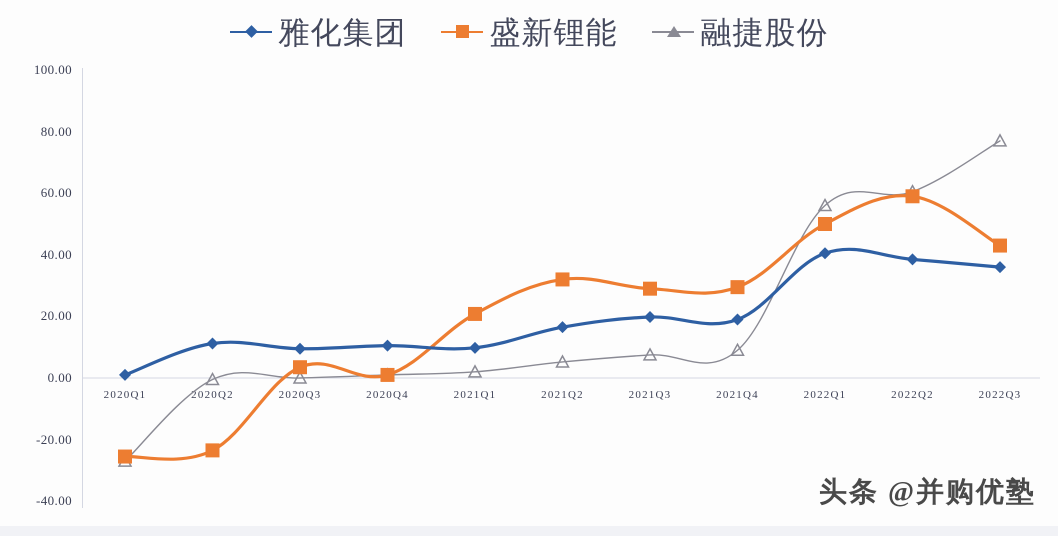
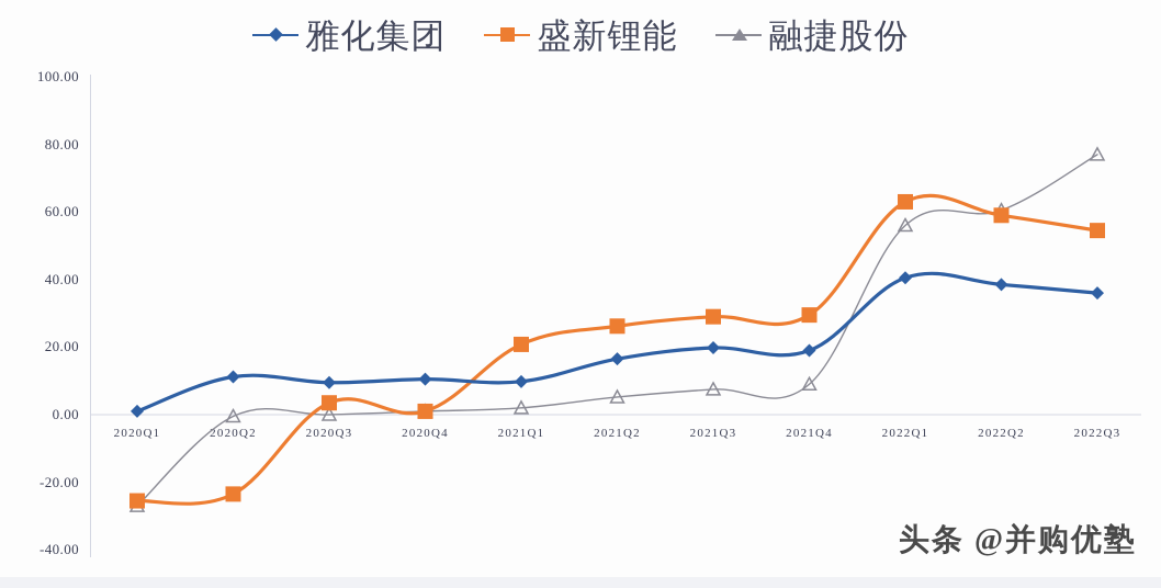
盛新锂能/2021Q2: 32 -> 26
盛新锂能/2022Q1: 50 -> 63
盛新锂能/2022Q3: 43 -> 54
